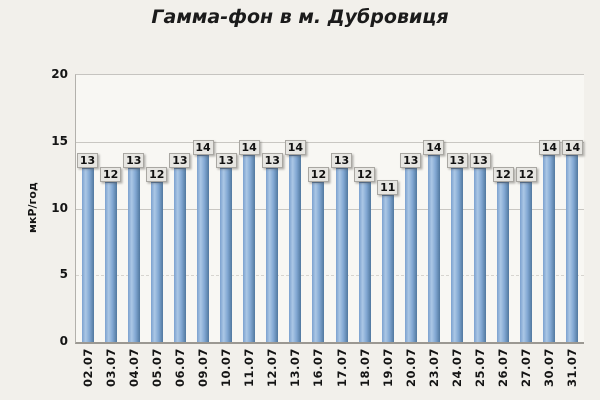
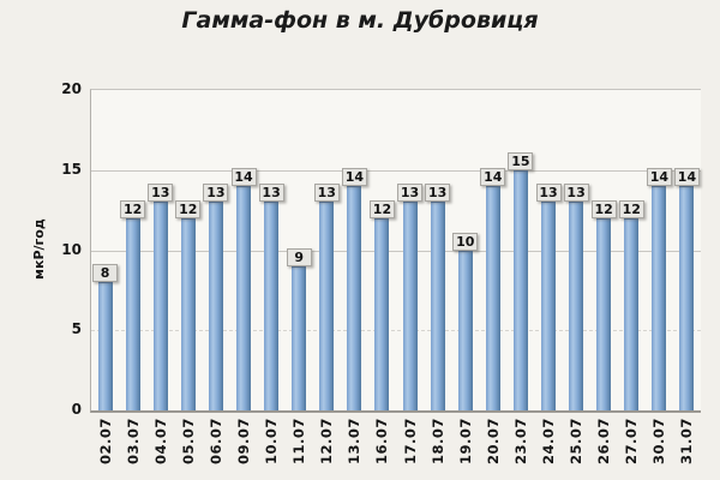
02.07: 13 -> 8
11.07: 14 -> 9
18.07: 12 -> 13
19.07: 11 -> 10
20.07: 13 -> 14
23.07: 14 -> 15
